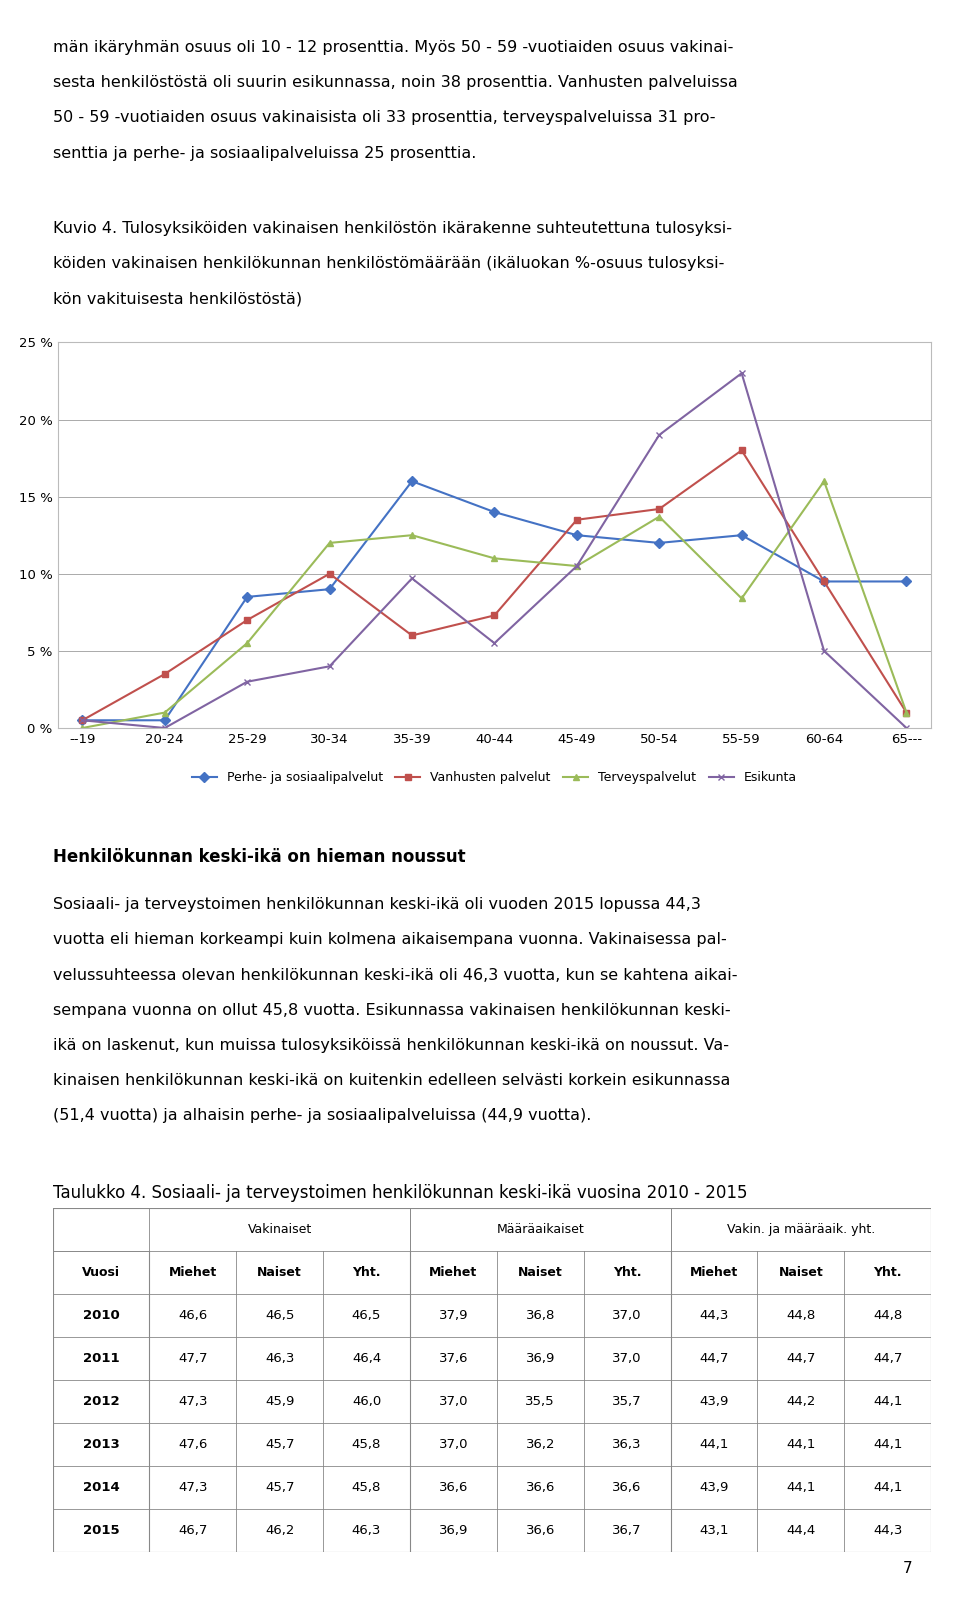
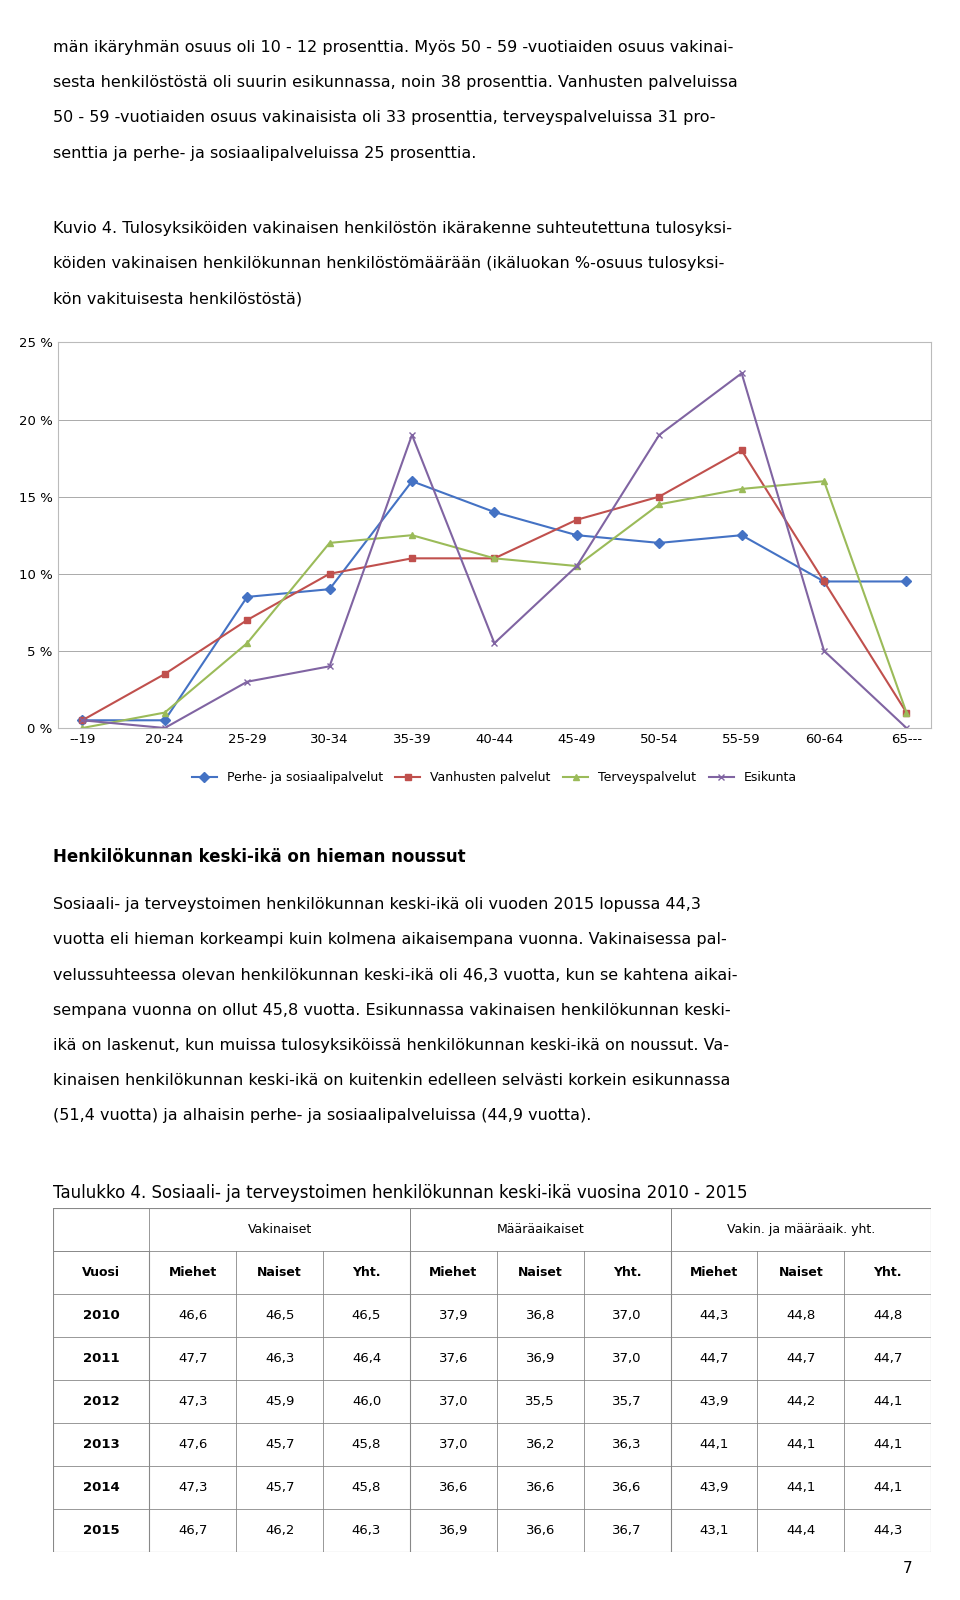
Vanhusten palvelut/35-39: 6.0 % -> 11.0 %
Esikunta/35-39: 9.7 % -> 19.0 %
Vanhusten palvelut/40-44: 7.3 % -> 11.0 %
Vanhusten palvelut/50-54: 14.2 % -> 15.0 %
Terveyspalvelut/50-54: 13.7 % -> 14.5 %
Terveyspalvelut/55-59: 8.4 % -> 15.5 %
